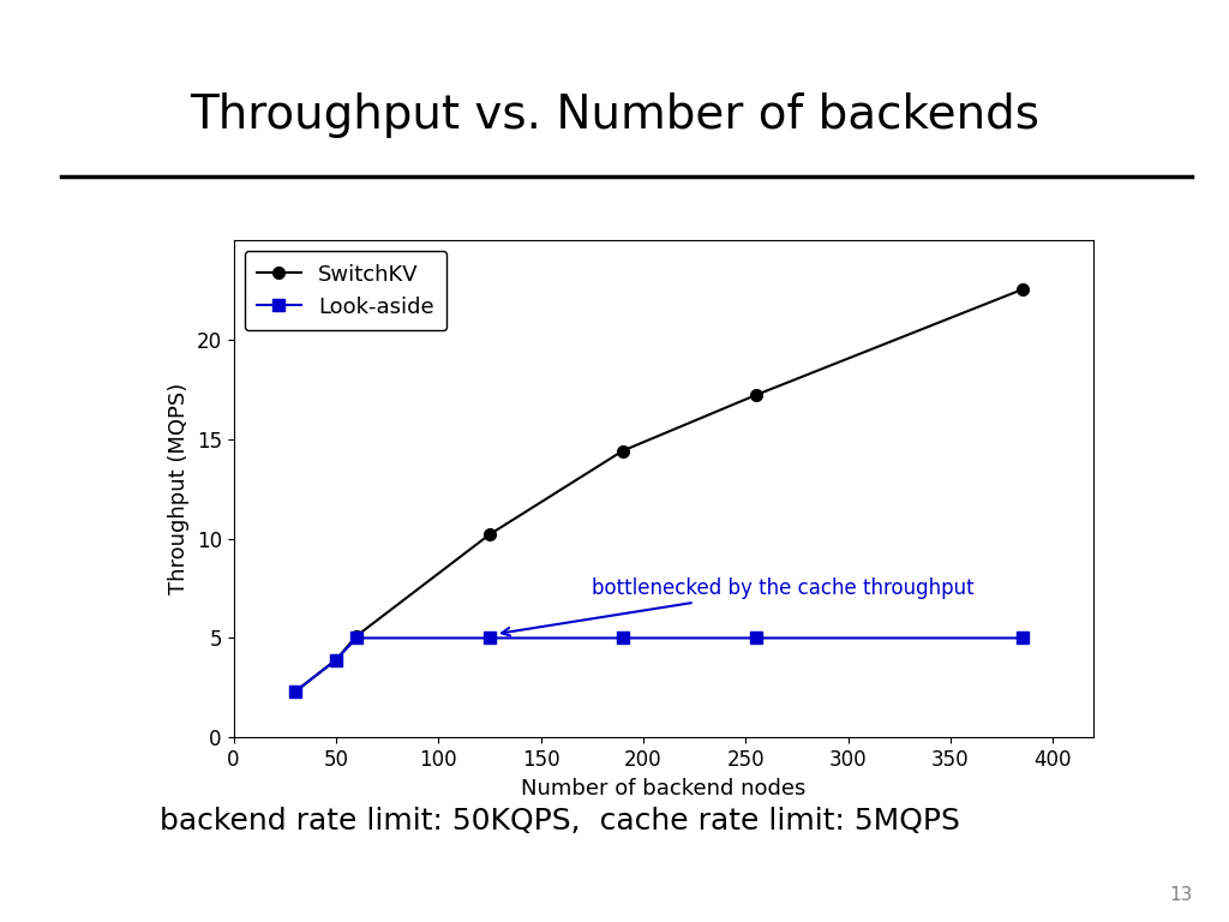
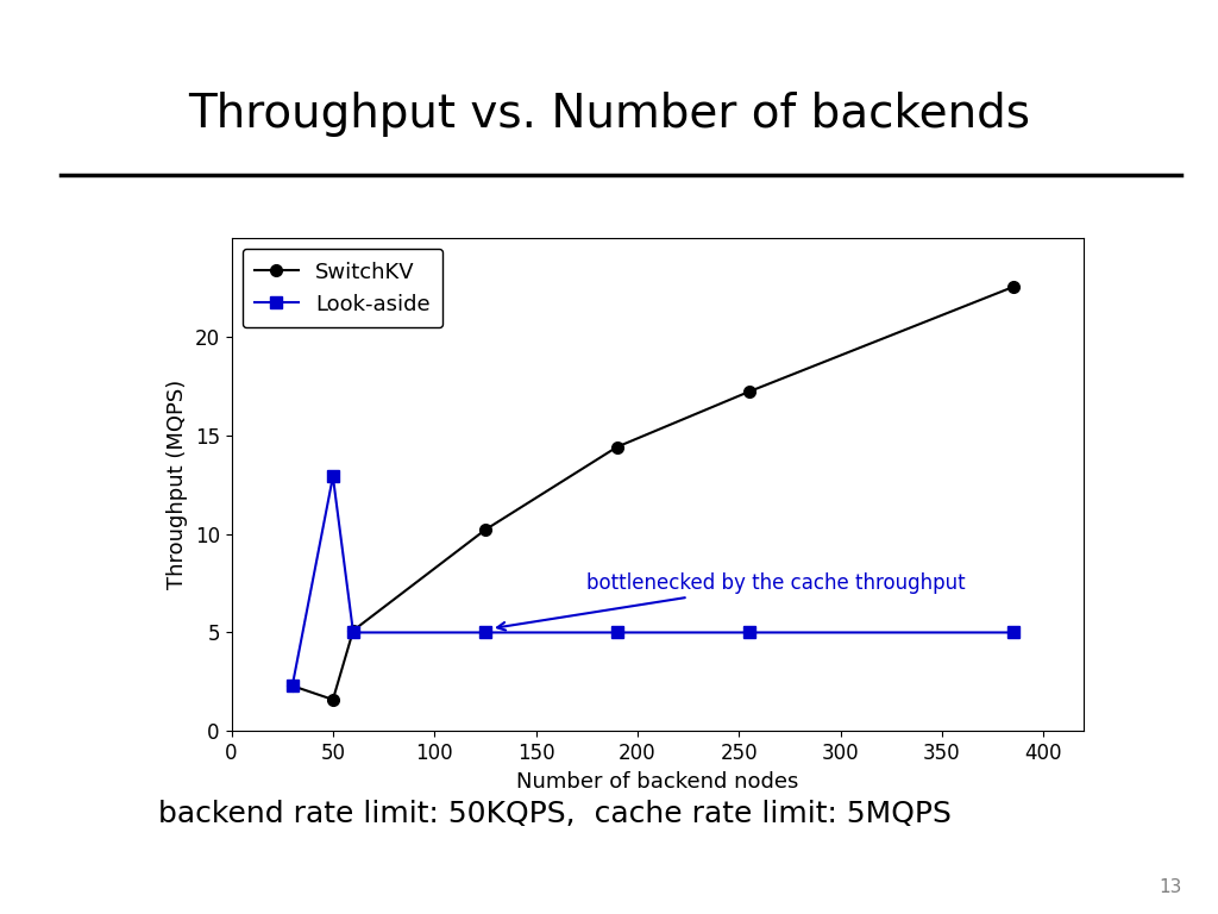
SwitchKV/50: 3.9 -> 1.6
Look-aside/50: 3.9 -> 12.9
